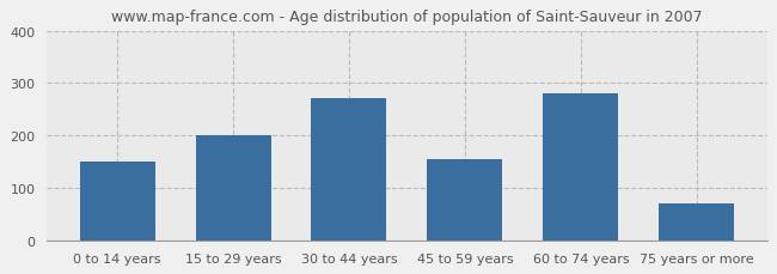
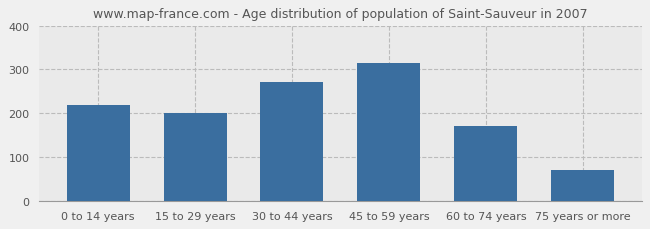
0 to 14 years: 150 -> 220
45 to 59 years: 155 -> 315
60 to 74 years: 280 -> 172
